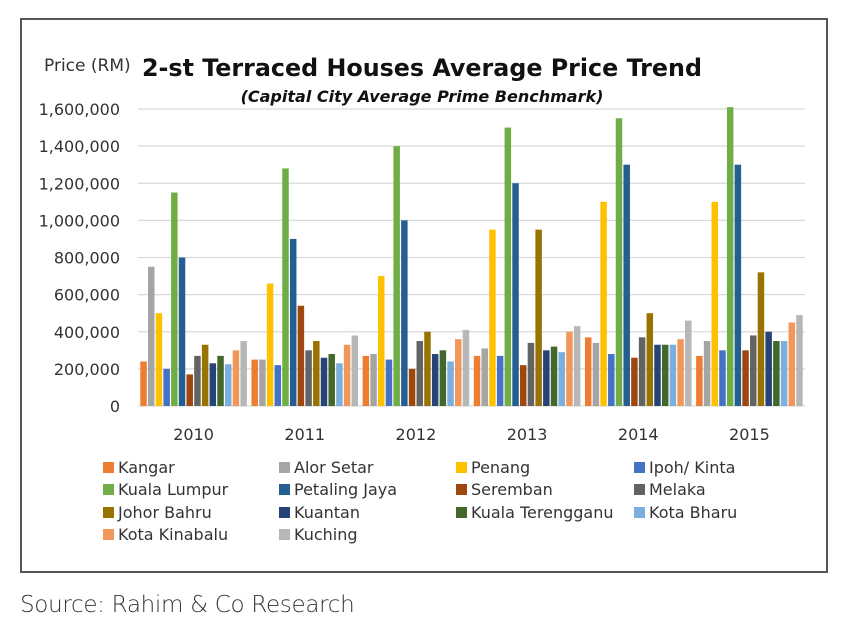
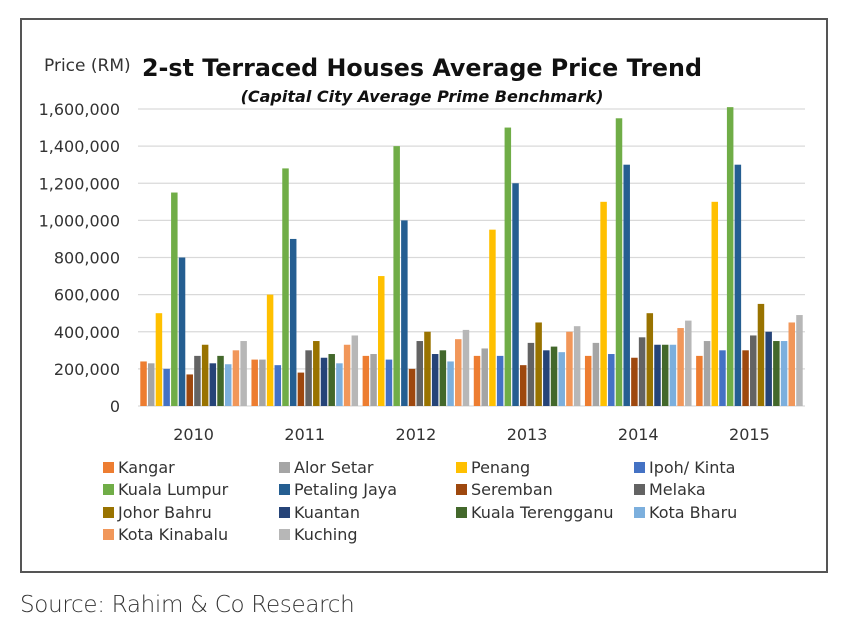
Alor Setar/2010: 750000 -> 230000
Penang/2011: 660000 -> 600000
Seremban/2011: 540000 -> 180000
Johor Bahru/2013: 950000 -> 450000
Kangar/2014: 370000 -> 270000
Kota Kinabalu/2014: 360000 -> 420000
Johor Bahru/2015: 720000 -> 550000
